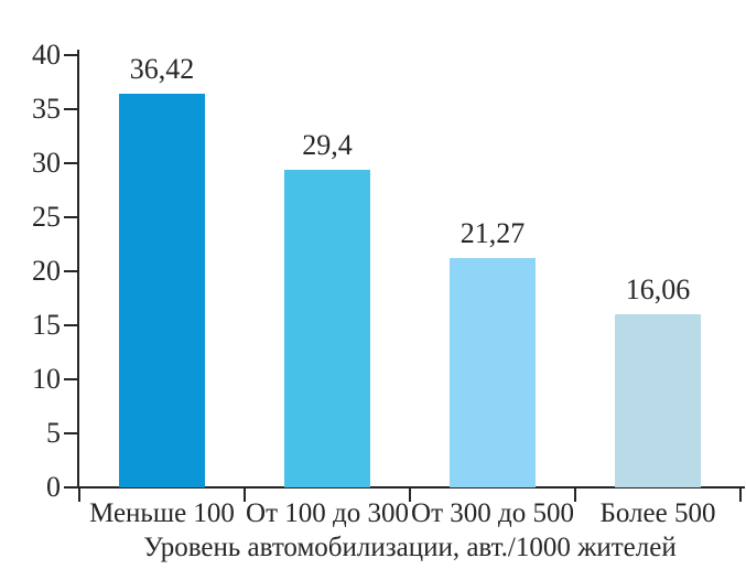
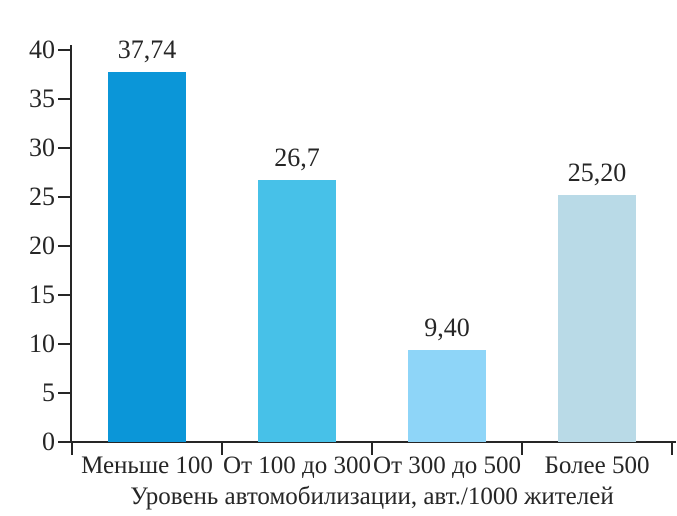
Меньше 100: 36,42 -> 37,74
От 100 до 300: 29,4 -> 26,7
От 300 до 500: 21,27 -> 9,40
Более 500: 16,06 -> 25,20
